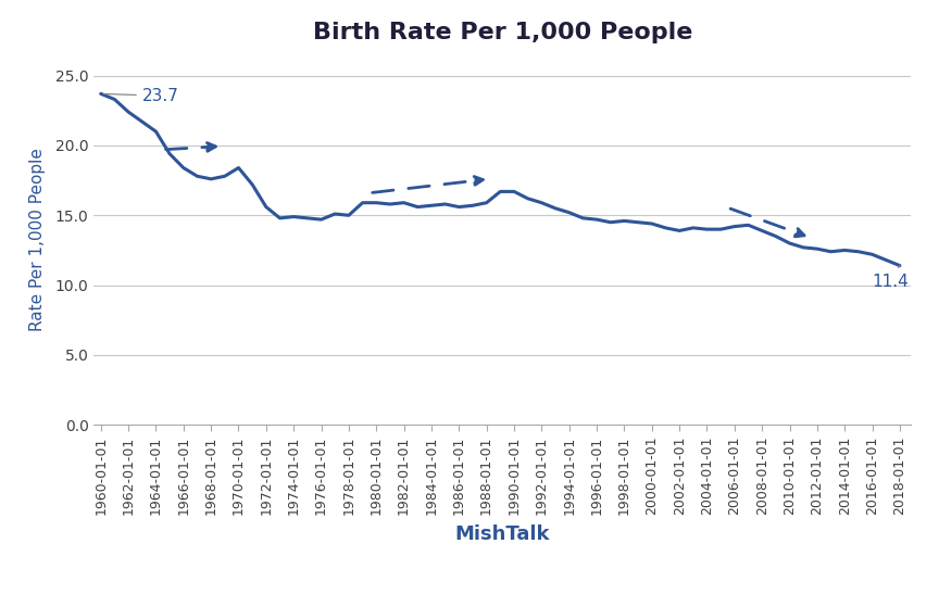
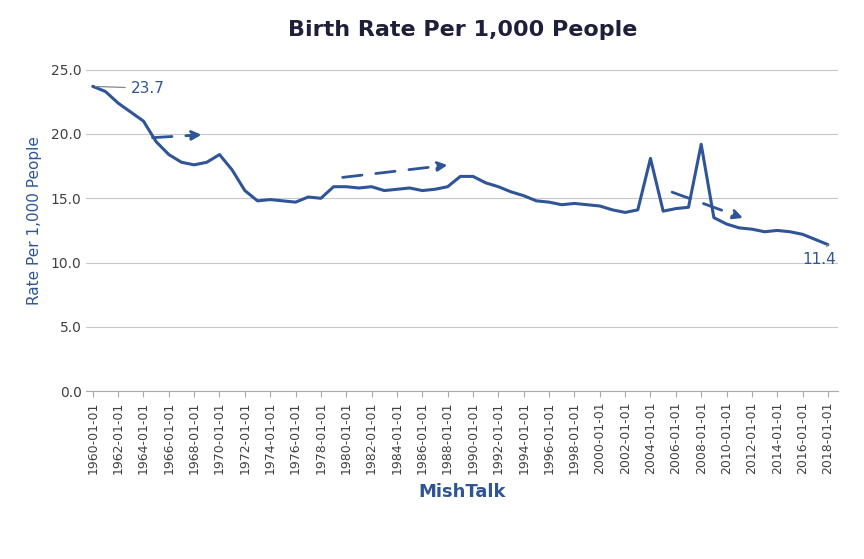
2004-01-01: 14.0 -> 18.1
2008-01-01: 13.9 -> 19.2
